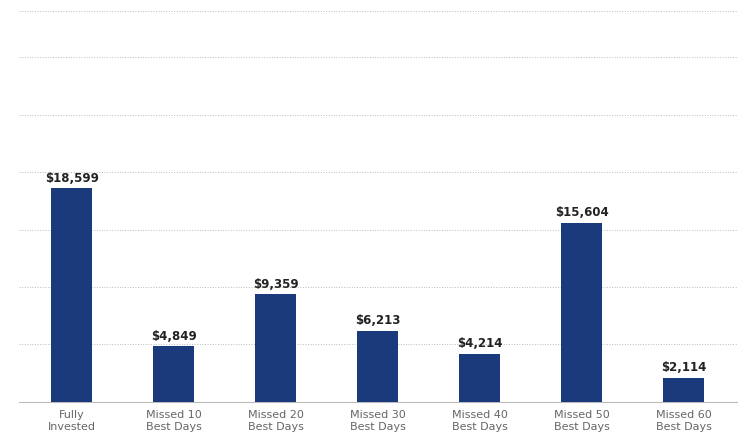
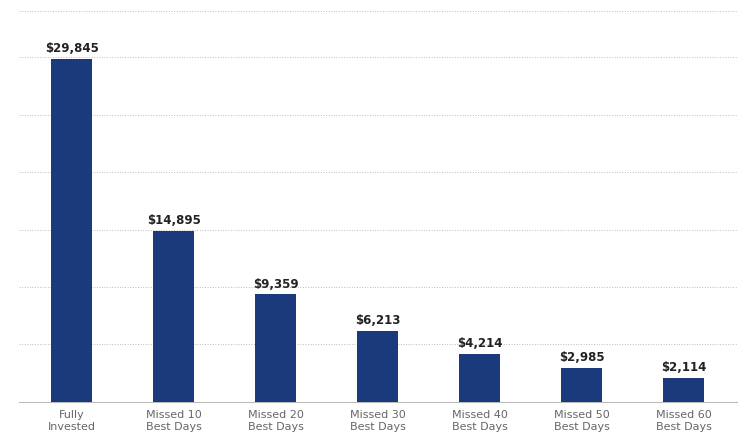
Fully Invested: $18,599 -> $29,845
Missed 10 Best Days: $4,849 -> $14,895
Missed 50 Best Days: $15,604 -> $2,985
